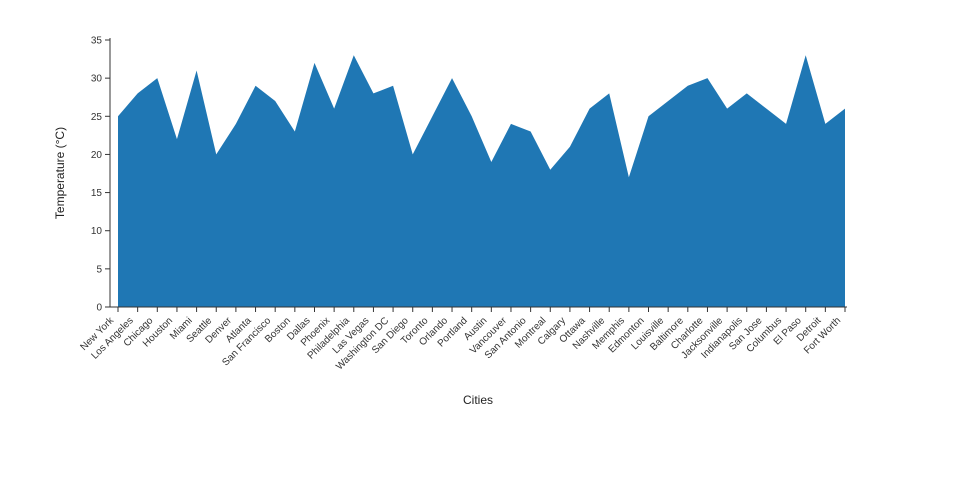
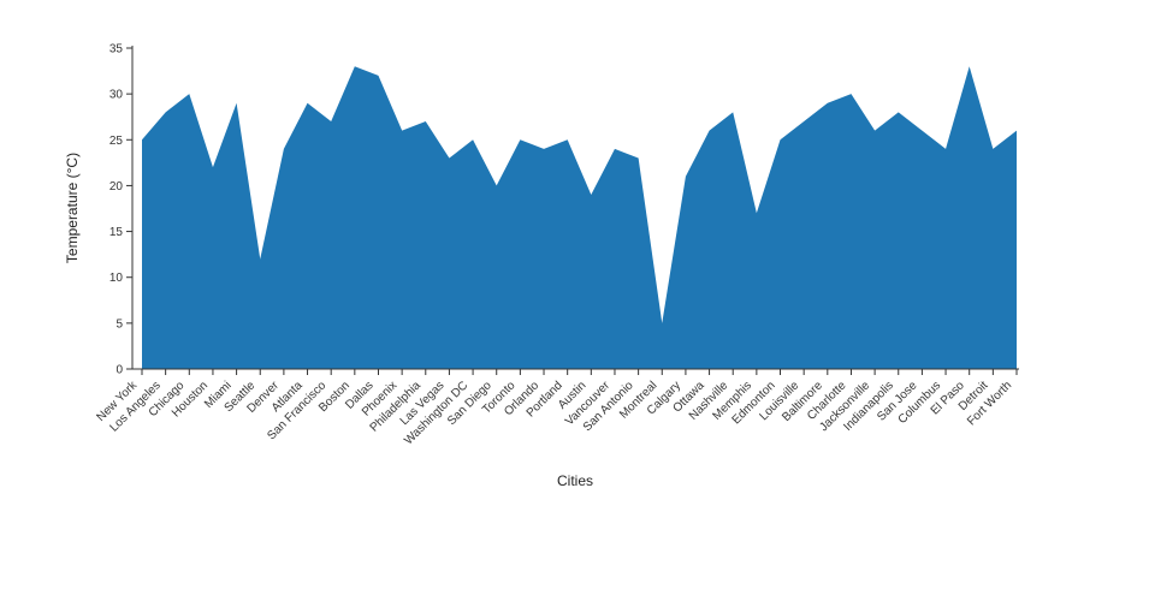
Miami: 31 -> 29
Seattle: 20 -> 12
Boston: 23 -> 33
Philadelphia: 33 -> 27
Las Vegas: 28 -> 23
Washington DC: 29 -> 25
Orlando: 30 -> 24
Montreal: 18 -> 5
